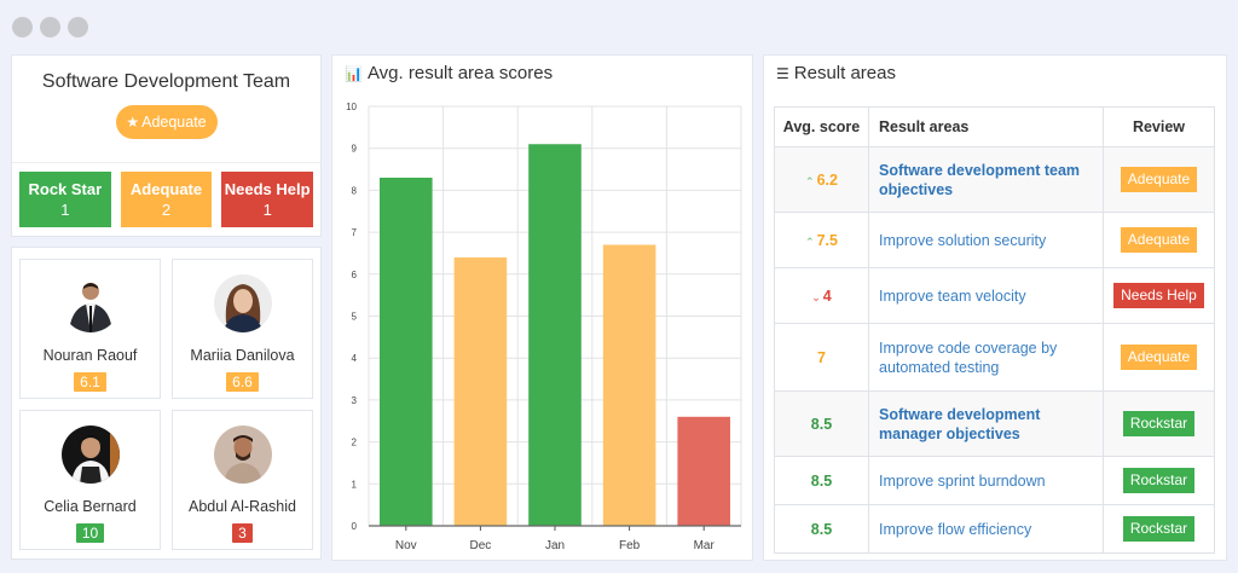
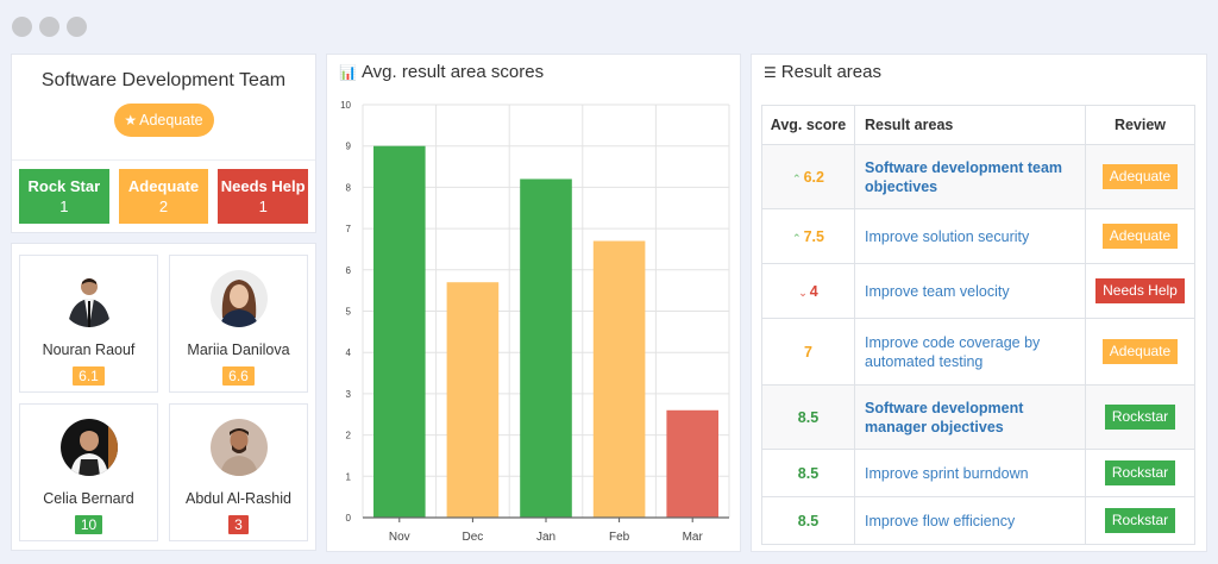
Nov: 8.3 -> 9.0
Dec: 6.4 -> 5.7
Jan: 9.1 -> 8.2
